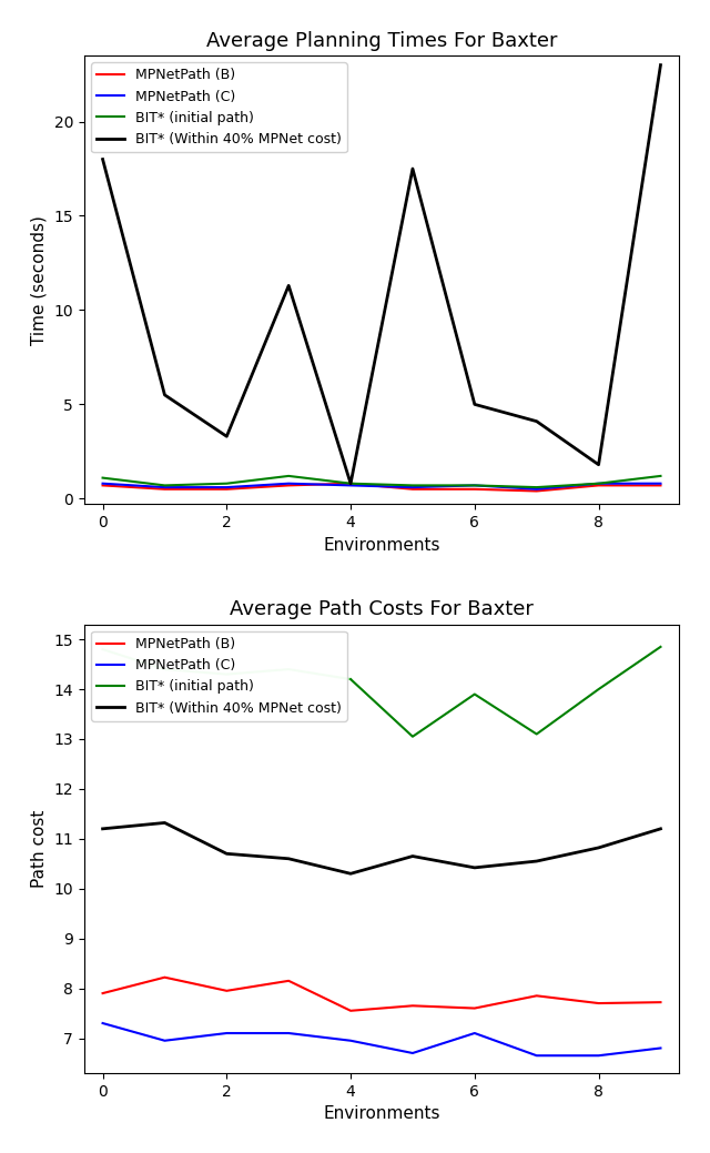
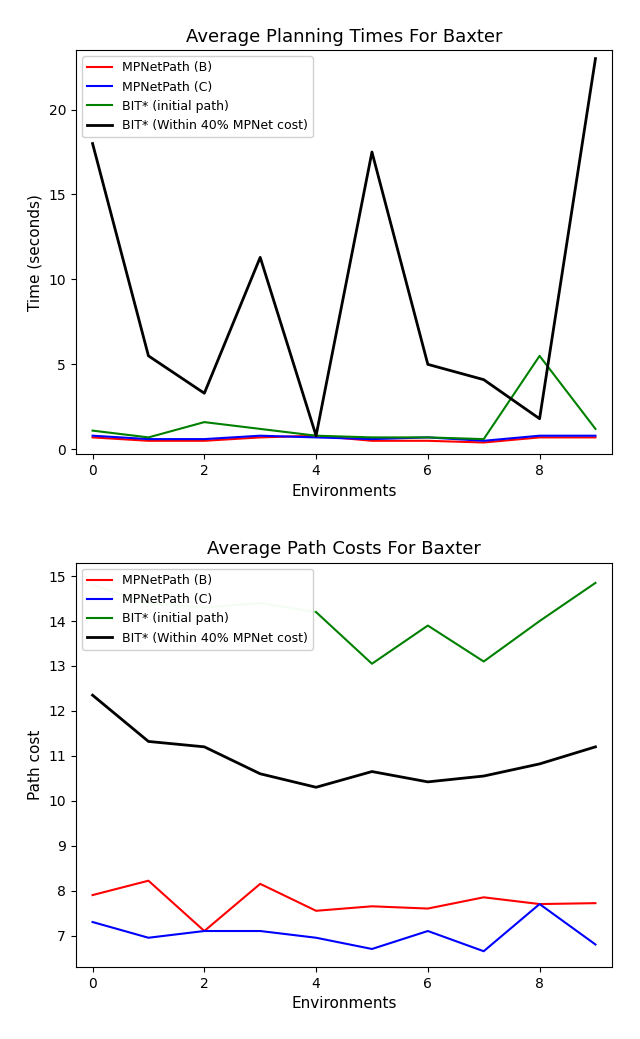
Average Planning Times For Baxter/BIT* (initial path)/2: 0.8 -> 1.6
Average Planning Times For Baxter/BIT* (initial path)/8: 0.8 -> 5.5
Average Path Costs For Baxter/BIT* (Within 40% MPNet cost)/0: 11.20 -> 12.35
Average Path Costs For Baxter/MPNetPath (B)/2: 7.95 -> 7.10
Average Path Costs For Baxter/BIT* (Within 40% MPNet cost)/2: 10.70 -> 11.20
Average Path Costs For Baxter/MPNetPath (C)/8: 6.65 -> 7.70
